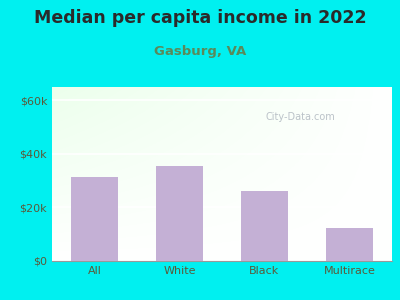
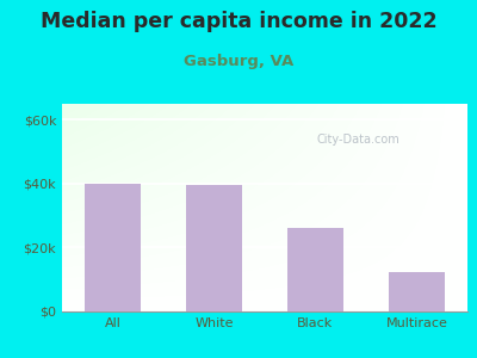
All: $31.5k -> $40.0k
White: $35.5k -> $39.5k
